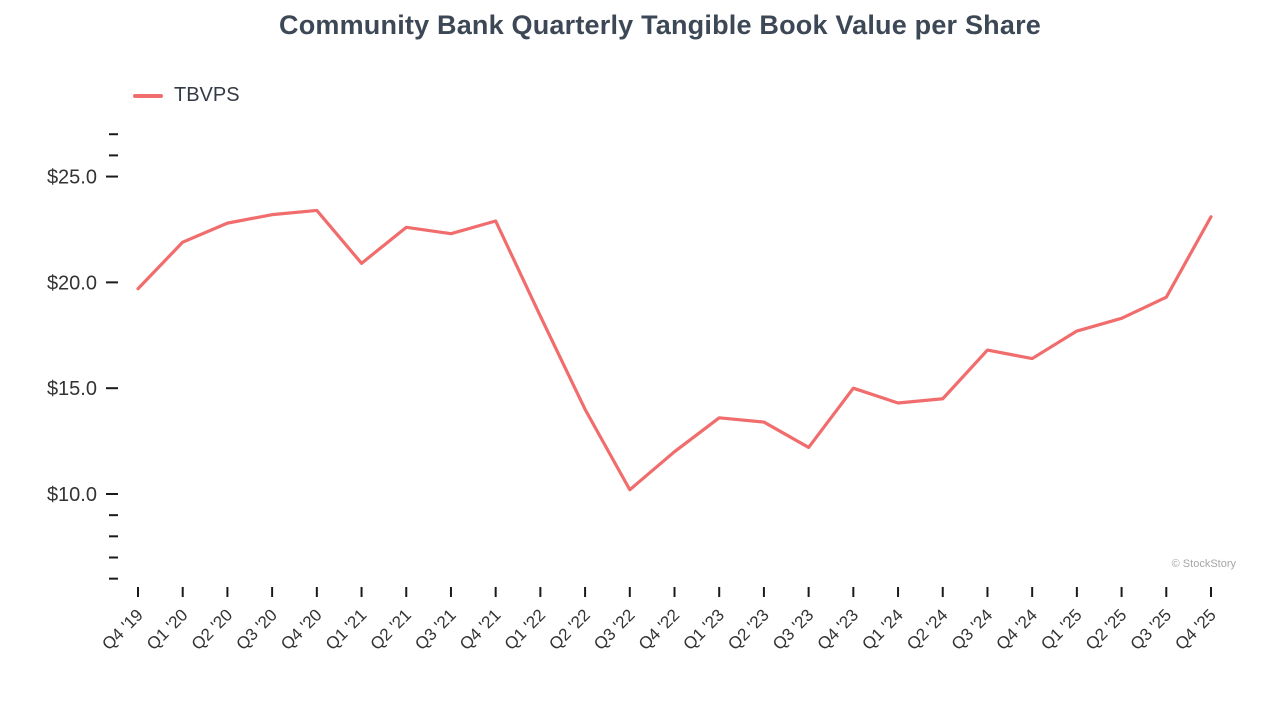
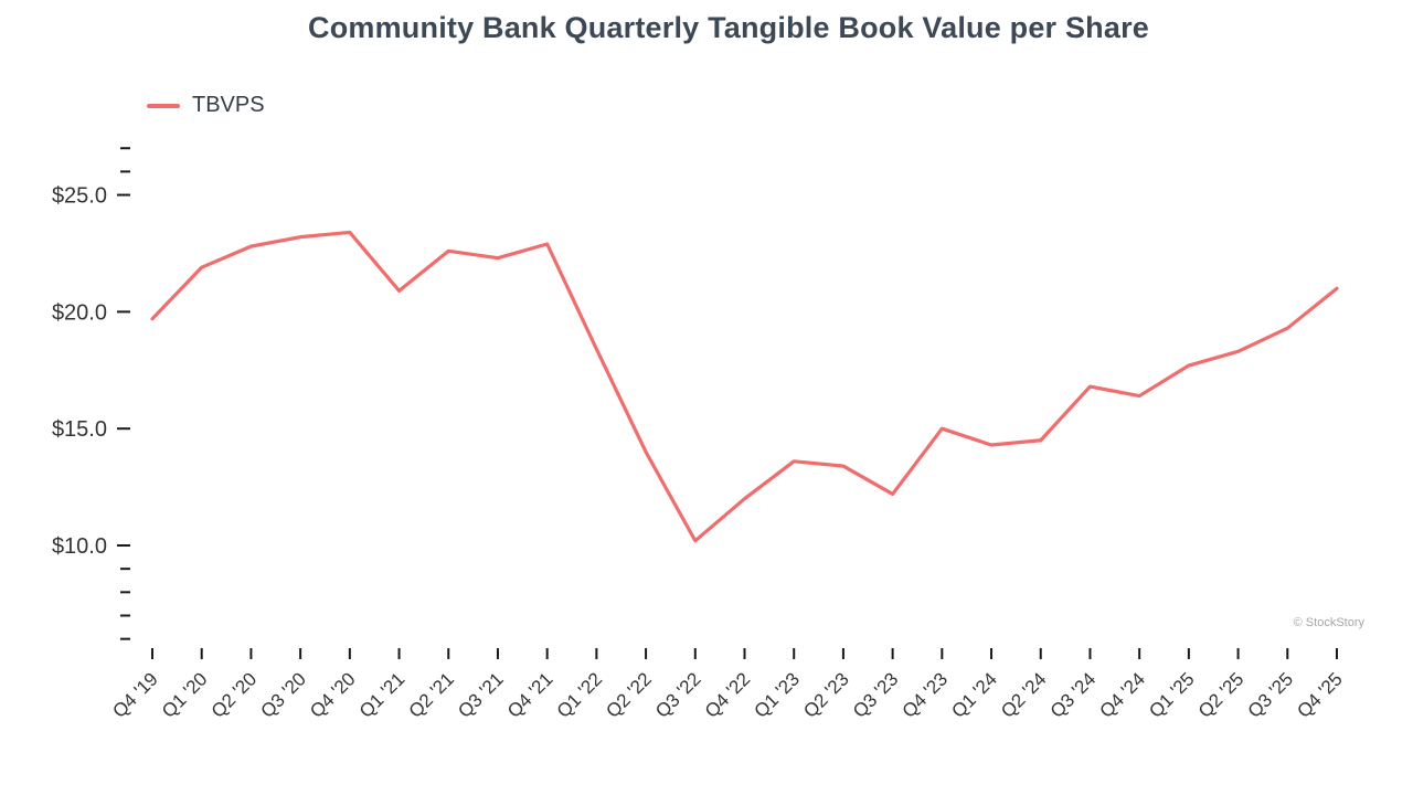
Q4 '25: $23.1 -> $21.0
